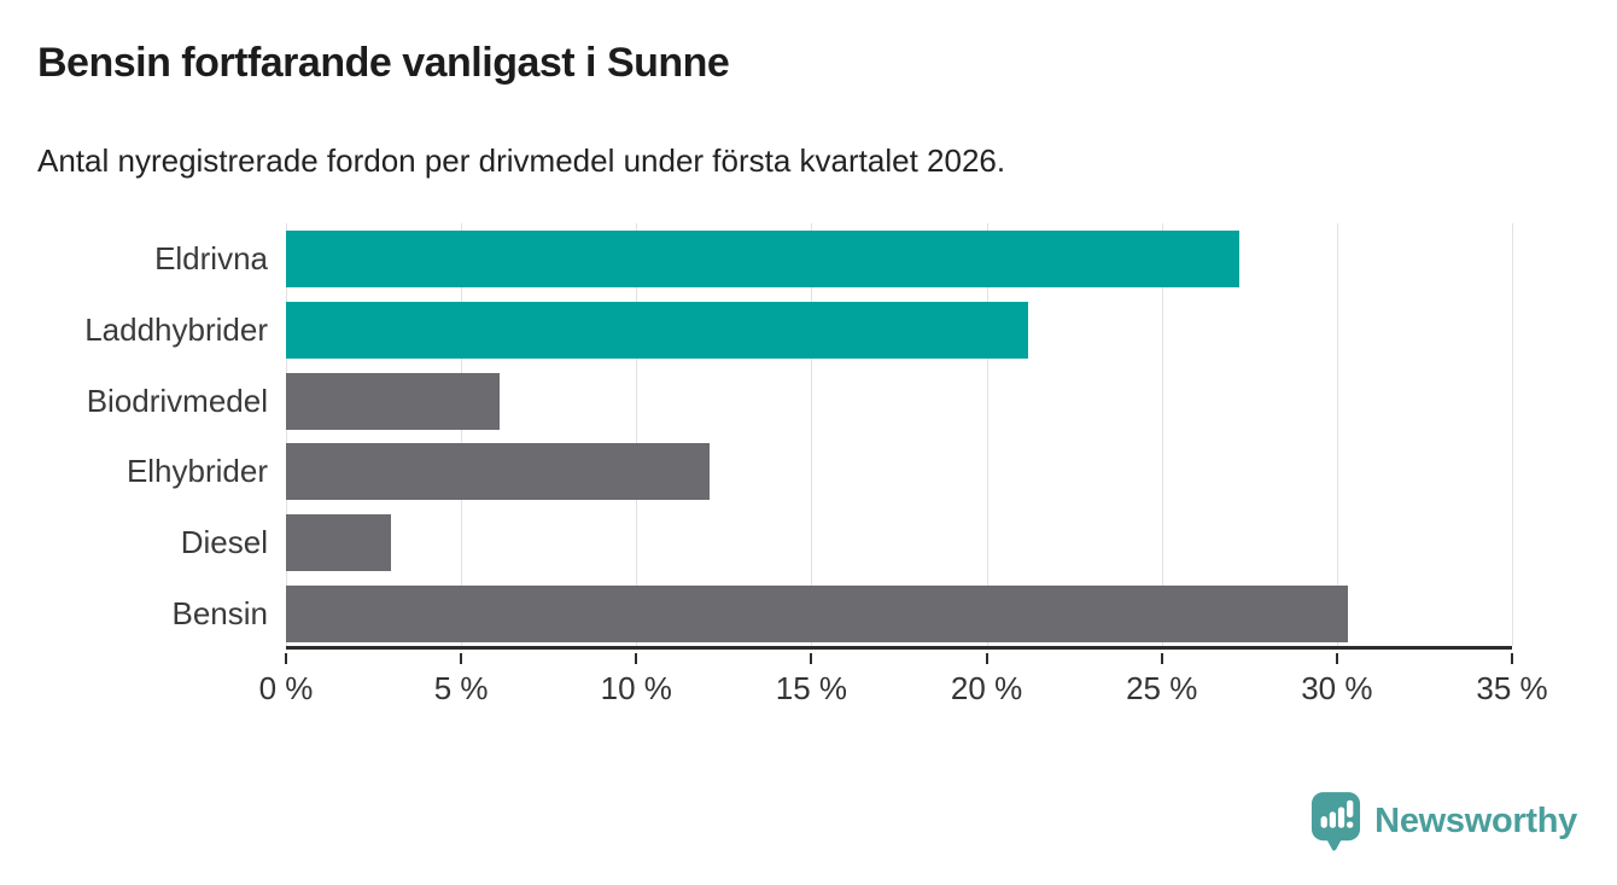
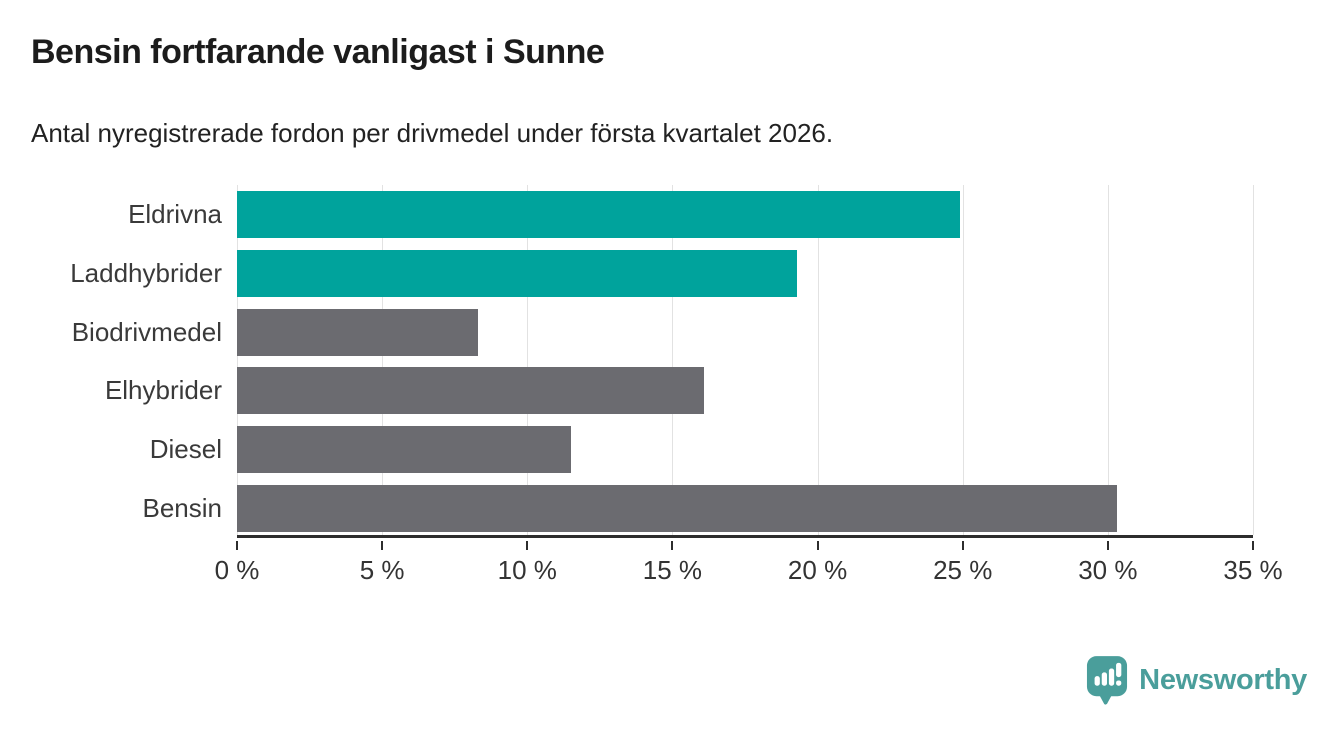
Eldrivna: 27.2% -> 24.9%
Laddhybrider: 21.2% -> 19.3%
Biodrivmedel: 6.1% -> 8.3%
Elhybrider: 12.1% -> 16.1%
Diesel: 3.0% -> 11.5%
